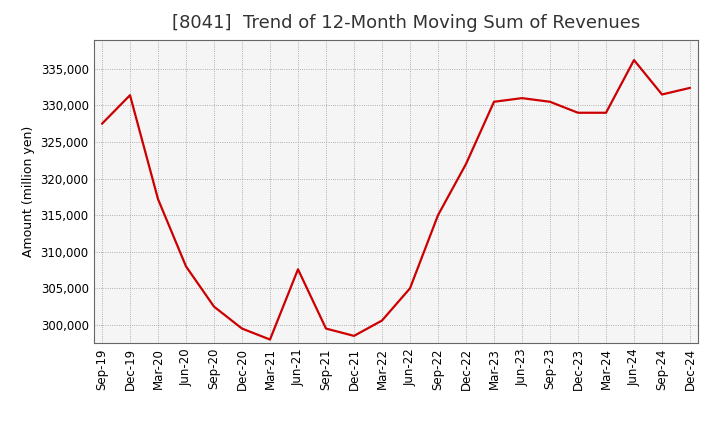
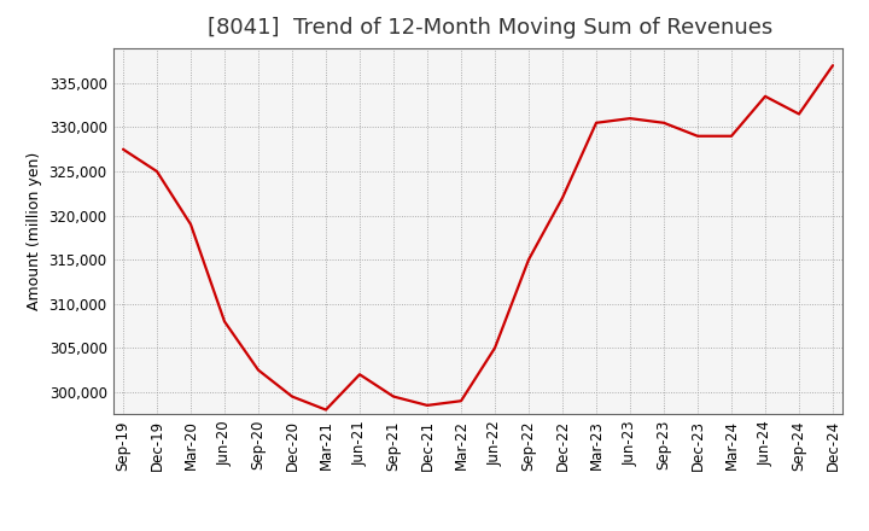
Dec-19: 331,400 -> 325,000
Mar-20: 317,200 -> 319,000
Jun-21: 307,600 -> 302,000
Mar-22: 300,600 -> 299,000
Jun-24: 336,200 -> 333,500
Dec-24: 332,400 -> 337,000
